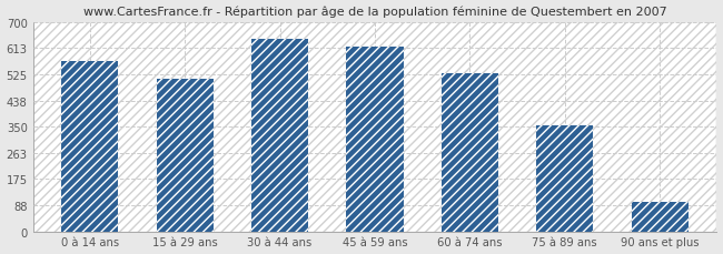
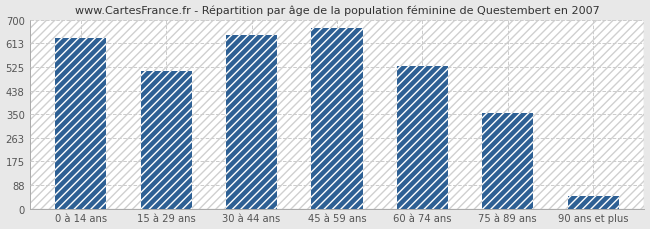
0 à 14 ans: 570 -> 635
45 à 59 ans: 620 -> 670
90 ans et plus: 100 -> 45
